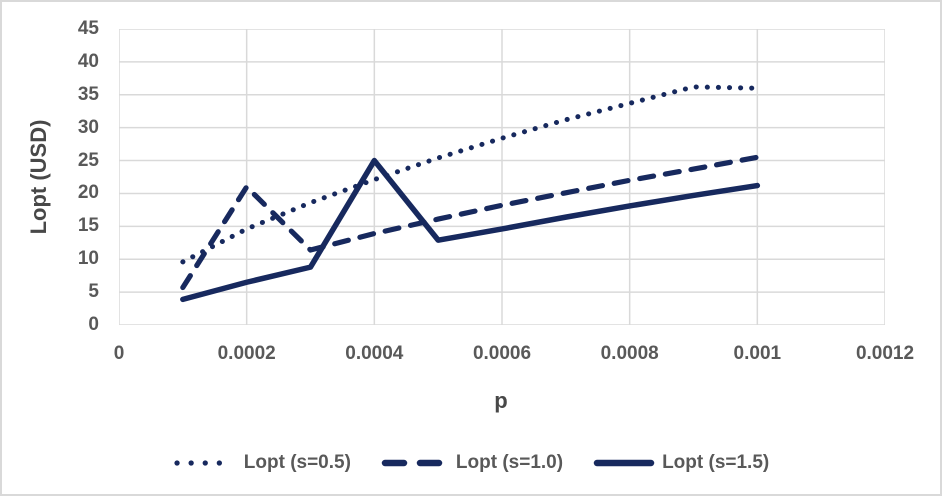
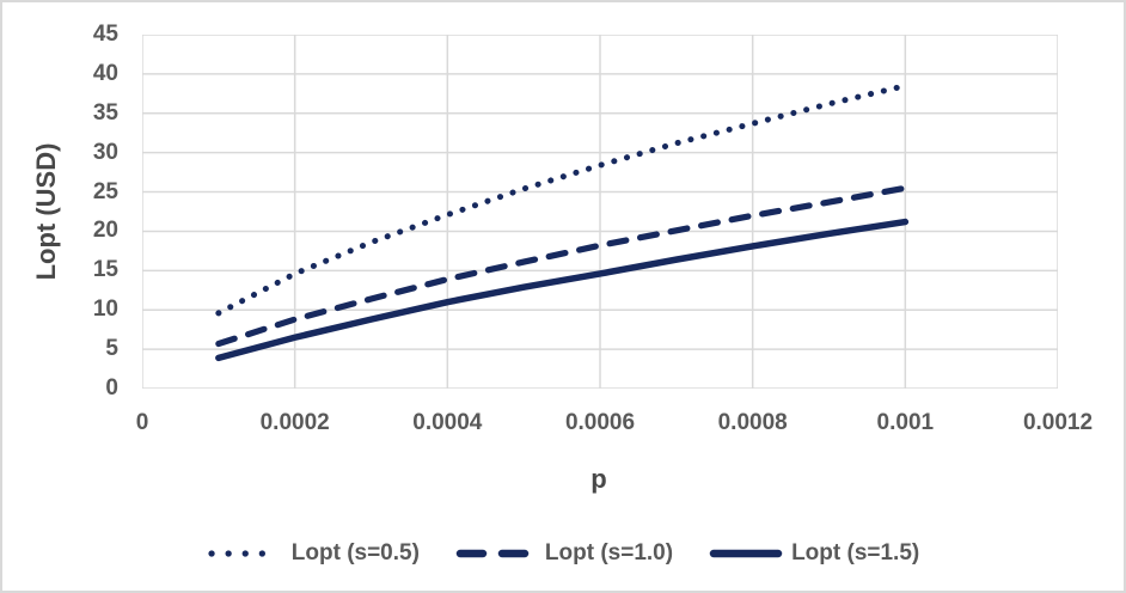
Lopt (s=1.0)/0.0002: 21 -> 9
Lopt (s=1.5)/0.0004: 25 -> 11
Lopt (s=0.5)/0.001: 36 -> 38
